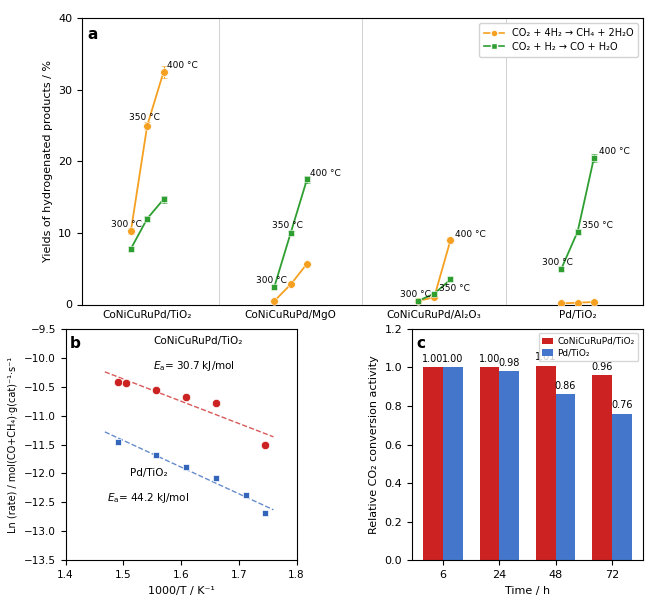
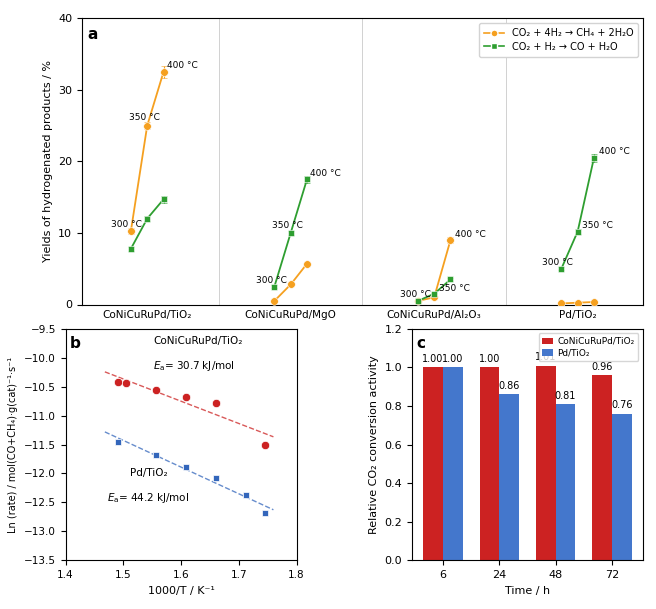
Pd/TiO₂/24: 0.98 -> 0.86
Pd/TiO₂/48: 0.86 -> 0.81
